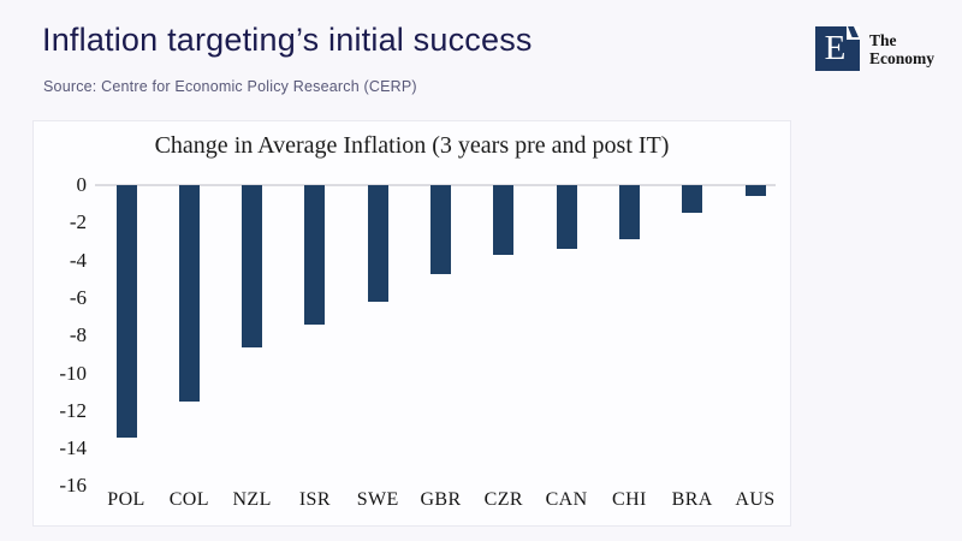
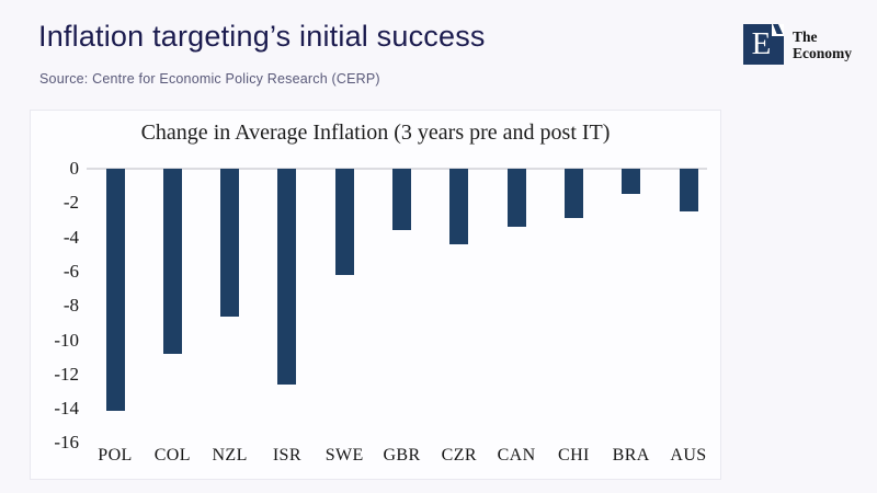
POL: -13.4 -> -14.1
COL: -11.5 -> -10.8
ISR: -7.4 -> -12.6
GBR: -4.7 -> -3.6
CZR: -3.7 -> -4.4
AUS: -0.6 -> -2.5
